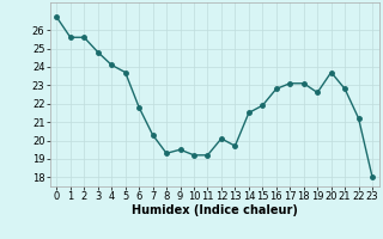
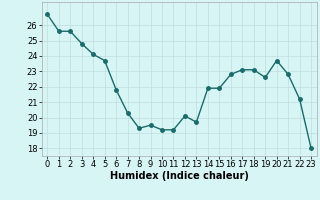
14: 21.5 -> 21.9
